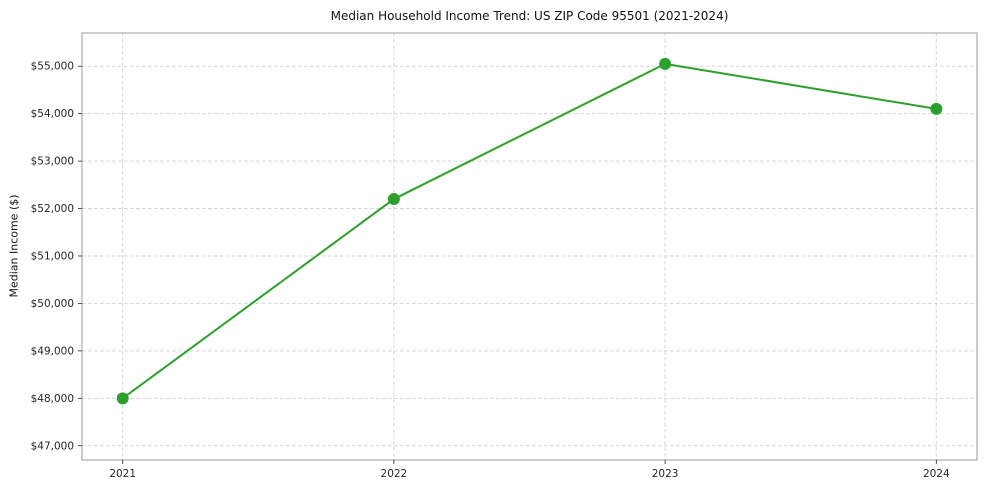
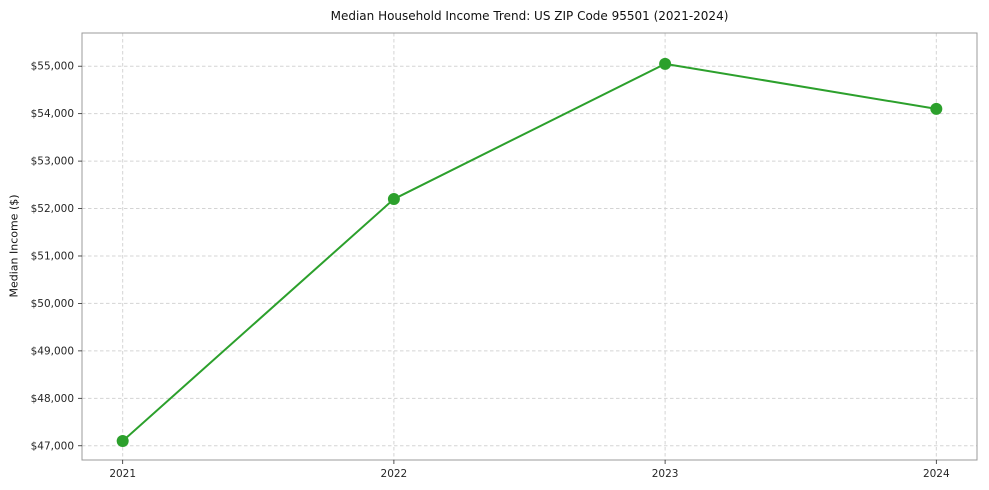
2021: $48000 -> $47100
